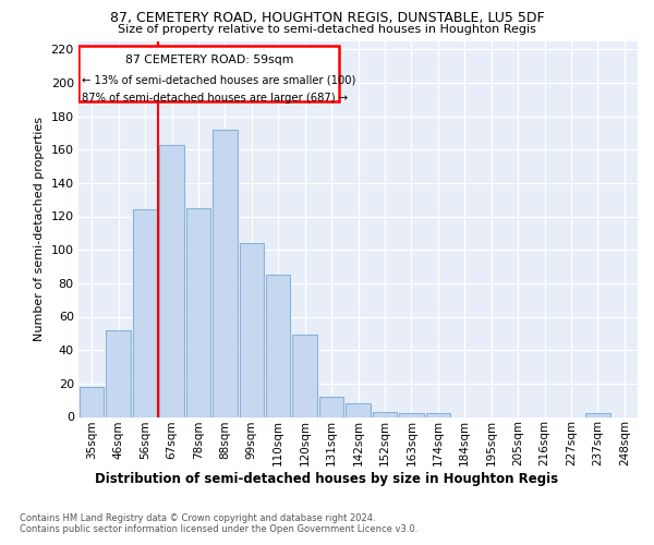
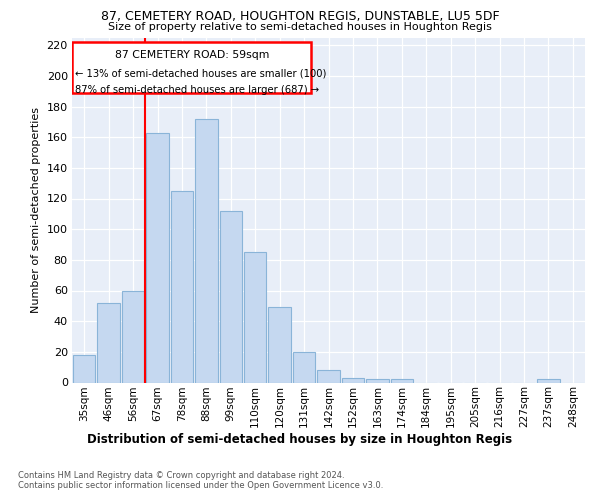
56sqm: 124 -> 60
99sqm: 104 -> 112
131sqm: 12 -> 20
